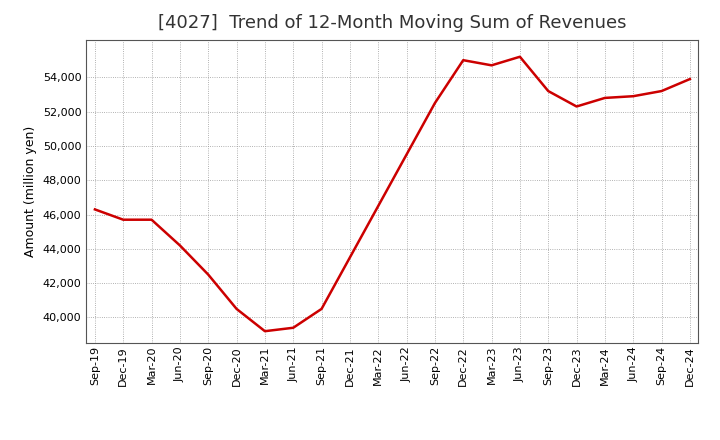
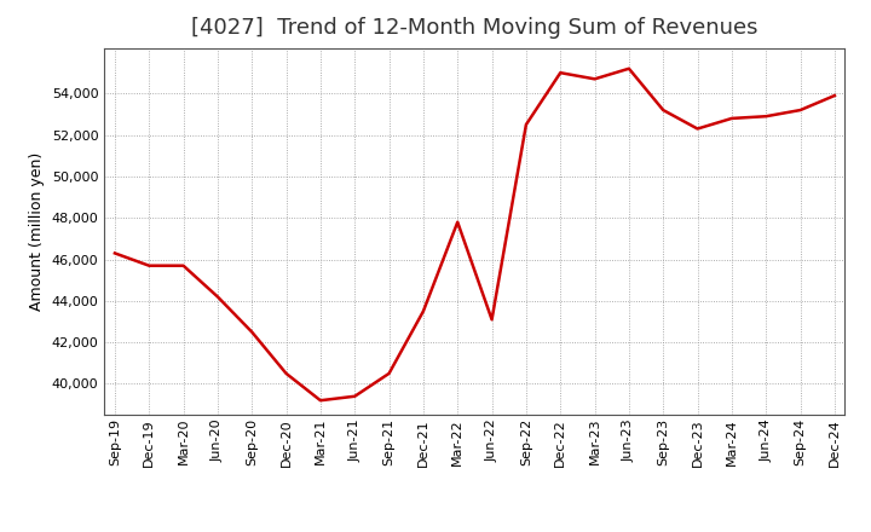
Mar-22: 46,500 -> 47,800
Jun-22: 49,500 -> 43,100
